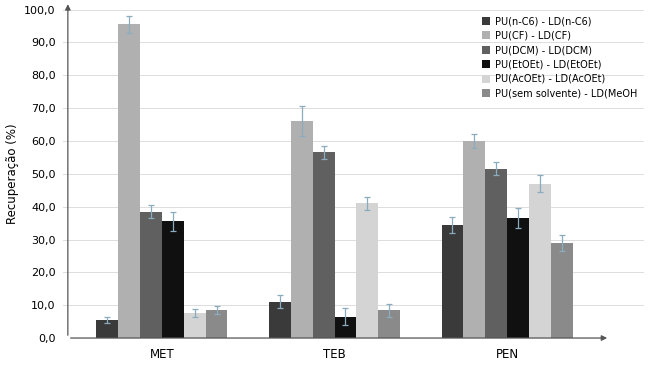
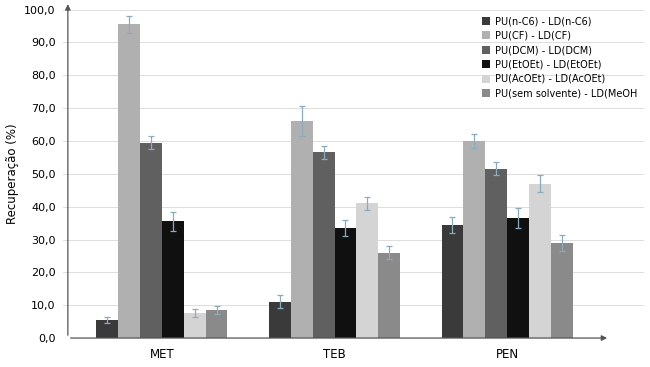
PU(DCM) - LD(DCM)/MET: 38,5 -> 59,5
PU(EtOEt) - LD(EtOEt)/TEB: 6,5 -> 33,5
PU(sem solvente) - LD(MeOH/TEB: 8,5 -> 26,0
